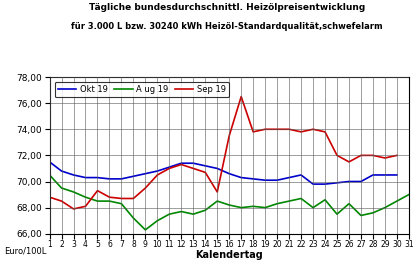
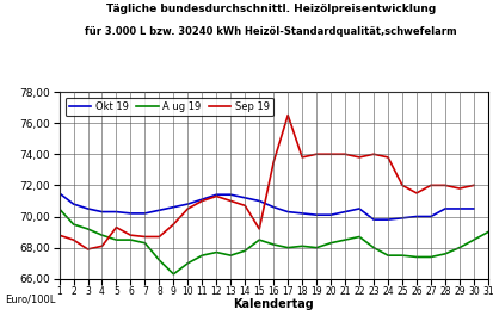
A ug 19/24: 68,6 -> 67,5
A ug 19/26: 68,3 -> 67,4
